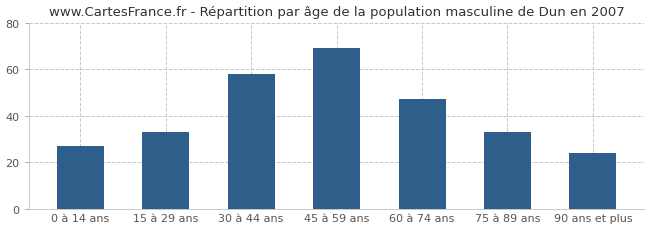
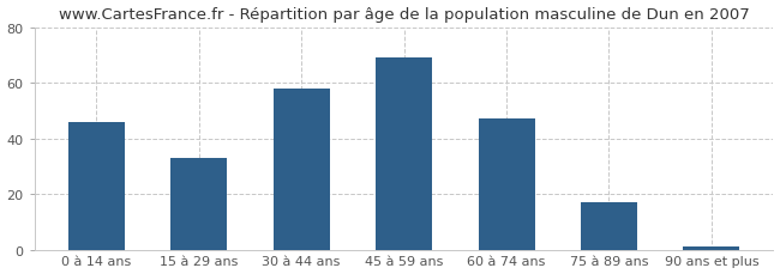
0 à 14 ans: 27 -> 46
75 à 89 ans: 33 -> 17
90 ans et plus: 24 -> 1
